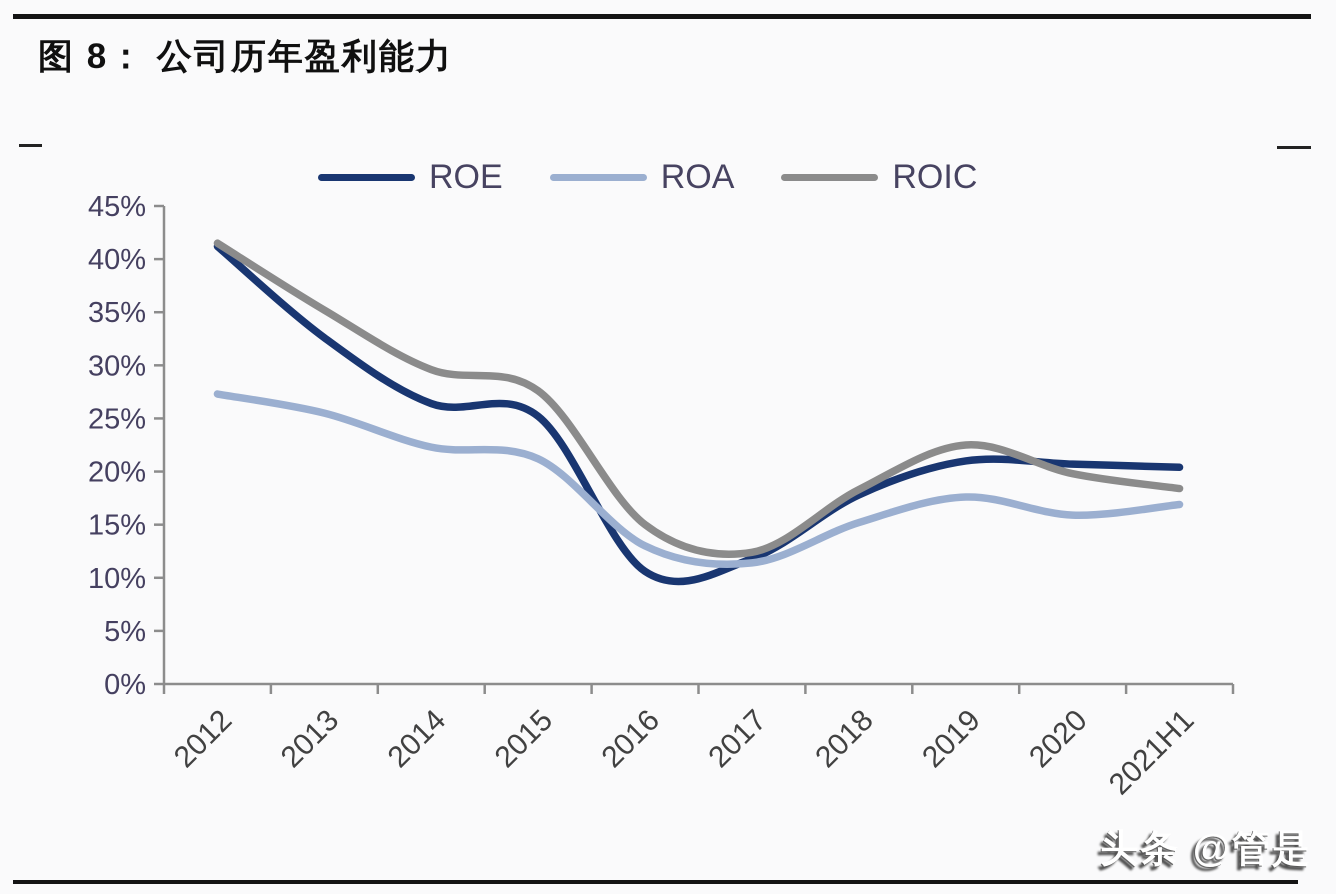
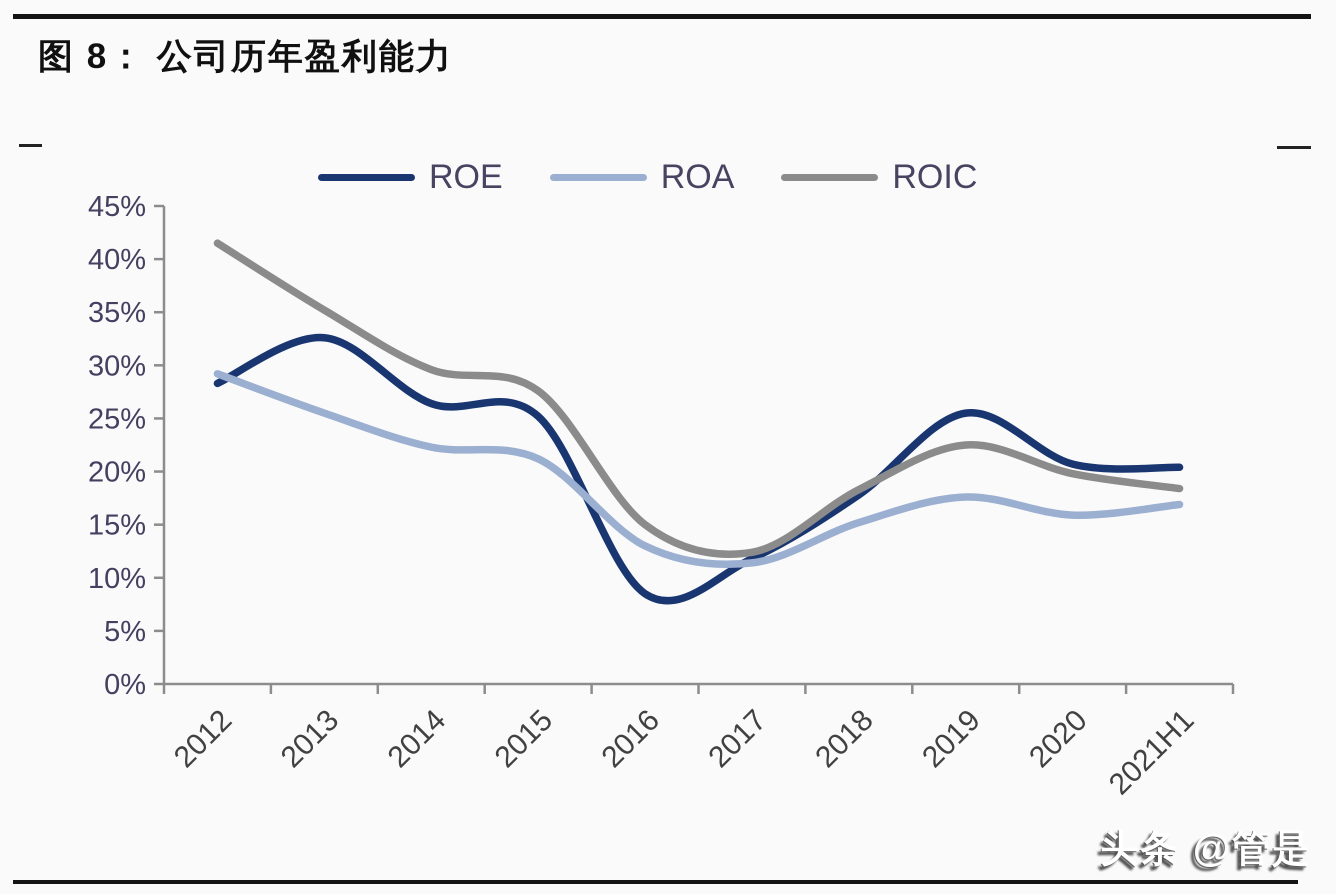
ROE/2012: 41.2% -> 28.3%
ROA/2012: 27.3% -> 29.2%
ROE/2016: 10.6% -> 8.5%
ROE/2019: 21.0% -> 25.5%
